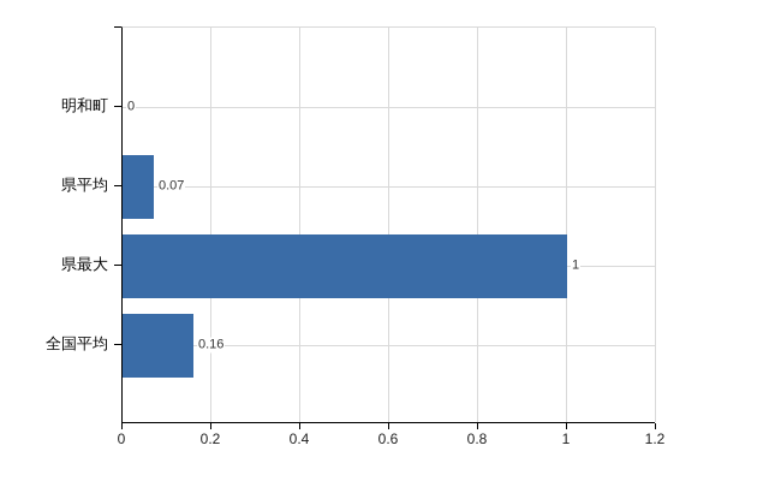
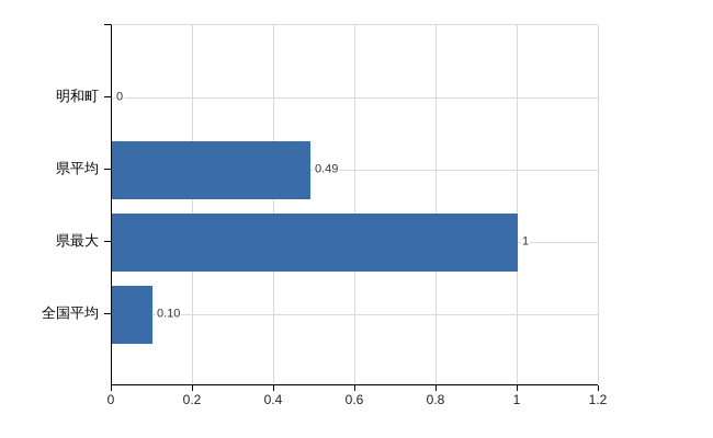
県平均: 0.07 -> 0.49
全国平均: 0.16 -> 0.10
